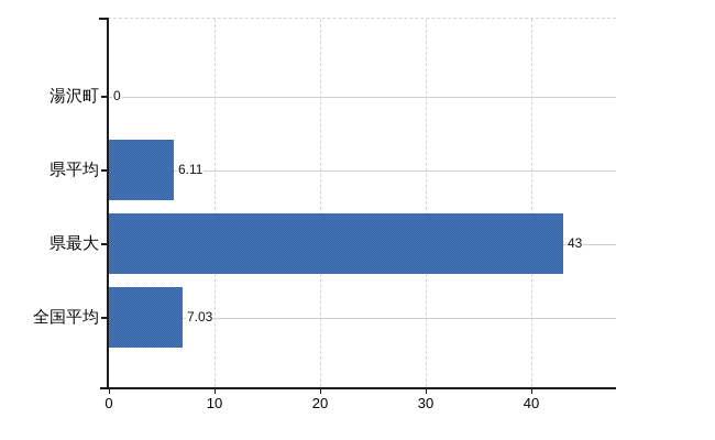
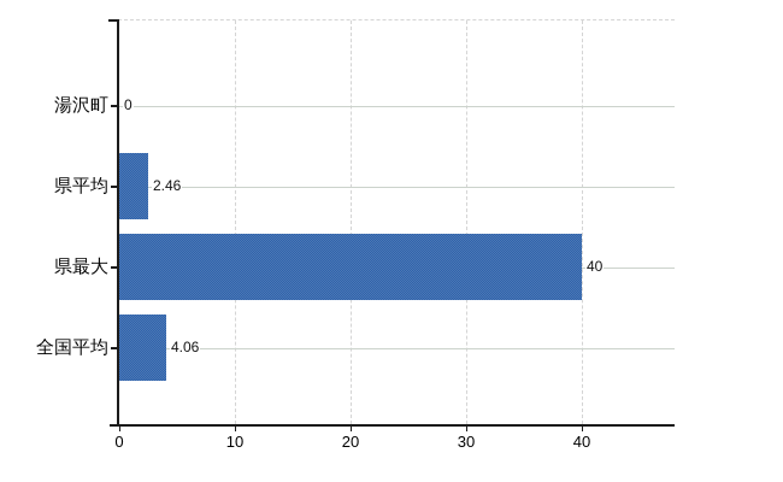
県平均: 6.11 -> 2.46
県最大: 43 -> 40
全国平均: 7.03 -> 4.06
